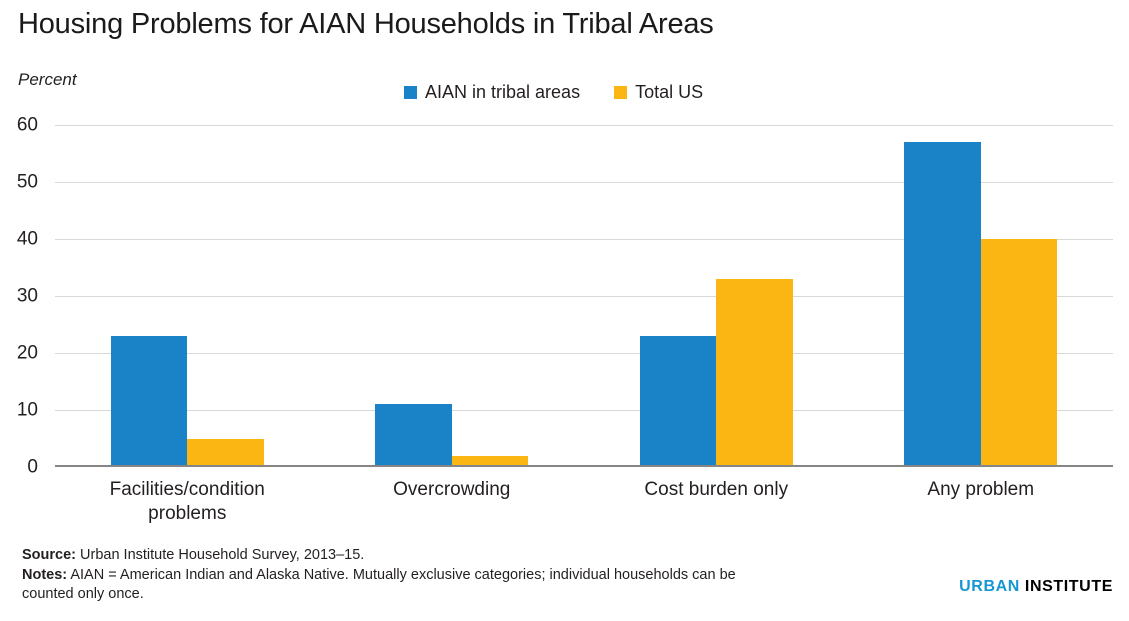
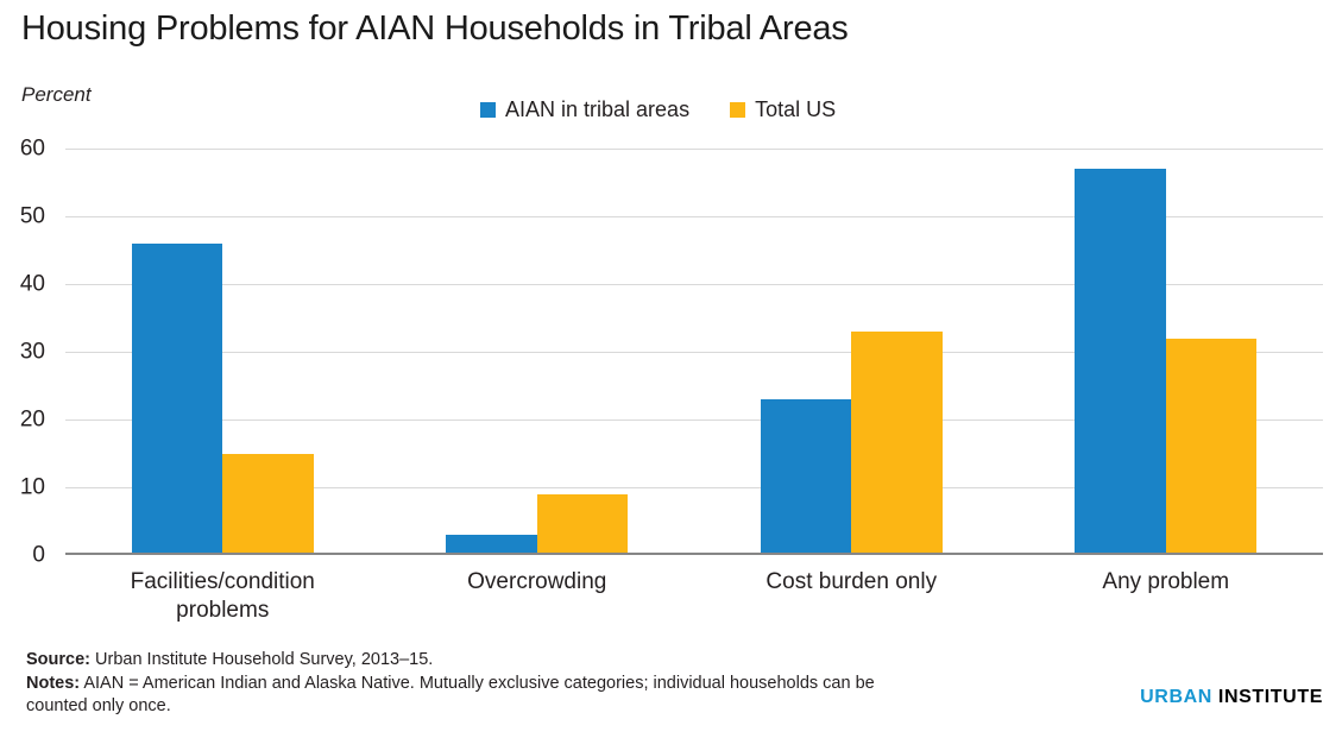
AIAN in tribal areas/Facilities/condition problems: 23 -> 46
Total US/Facilities/condition problems: 5 -> 15
AIAN in tribal areas/Overcrowding: 11 -> 3
Total US/Overcrowding: 2 -> 9
Total US/Any problem: 40 -> 32
